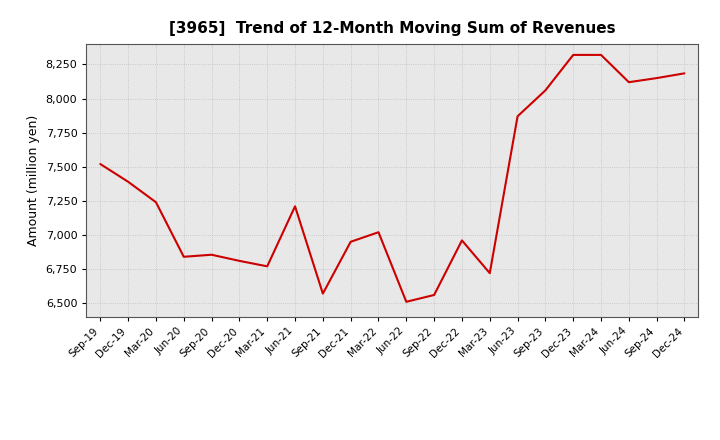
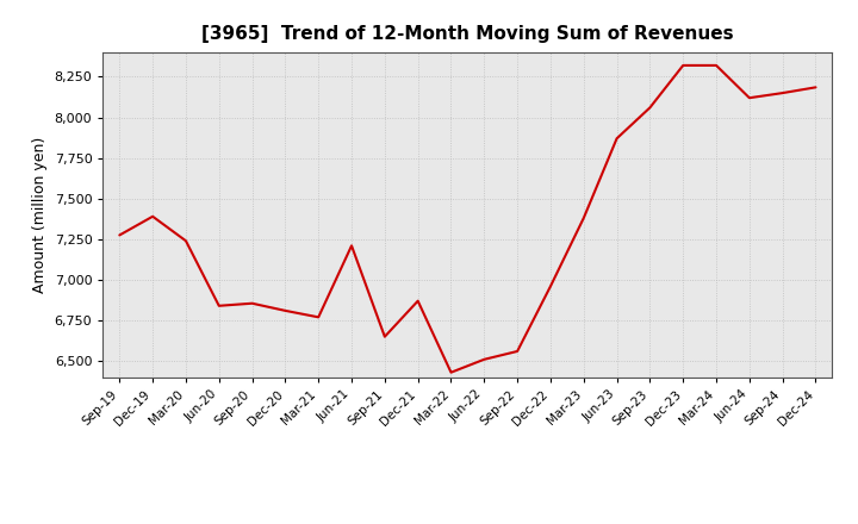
Sep-19: 7,520 -> 7,280
Sep-21: 6,570 -> 6,650
Dec-21: 6,950 -> 6,870
Mar-22: 7,020 -> 6,430
Mar-23: 6,720 -> 7,380
